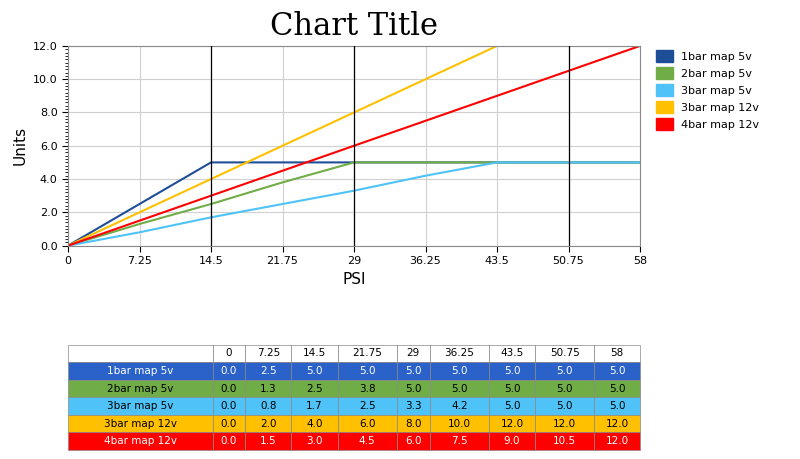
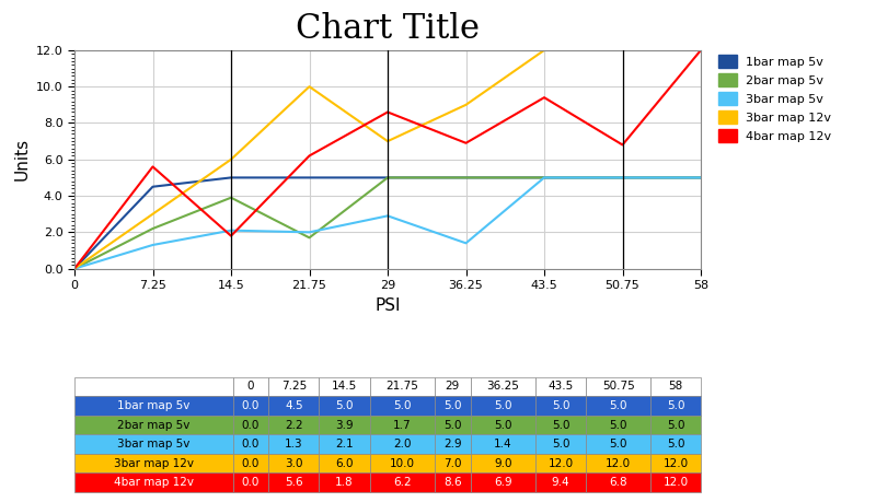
1bar map 5v/7.25: 2.5 -> 4.5
2bar map 5v/7.25: 1.3 -> 2.2
3bar map 5v/7.25: 0.8 -> 1.3
3bar map 12v/7.25: 2.0 -> 3.0
4bar map 12v/7.25: 1.5 -> 5.6
2bar map 5v/14.5: 2.5 -> 3.9
3bar map 5v/14.5: 1.7 -> 2.1
3bar map 12v/14.5: 4.0 -> 6.0
4bar map 12v/14.5: 3.0 -> 1.8
2bar map 5v/21.75: 3.8 -> 1.7
3bar map 5v/21.75: 2.5 -> 2.0
3bar map 12v/21.75: 6.0 -> 10.0
4bar map 12v/21.75: 4.5 -> 6.2
3bar map 5v/29: 3.3 -> 2.9
3bar map 12v/29: 8.0 -> 7.0
4bar map 12v/29: 6.0 -> 8.6
3bar map 5v/36.25: 4.2 -> 1.4
3bar map 12v/36.25: 10.0 -> 9.0
4bar map 12v/36.25: 7.5 -> 6.9
4bar map 12v/43.5: 9.0 -> 9.4
4bar map 12v/50.75: 10.5 -> 6.8
